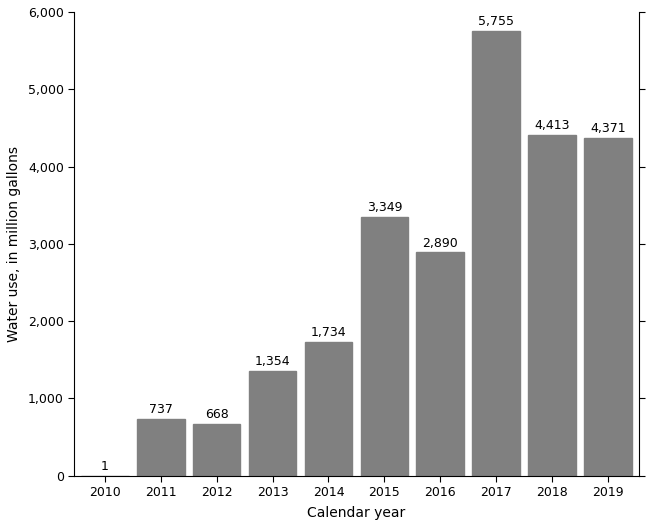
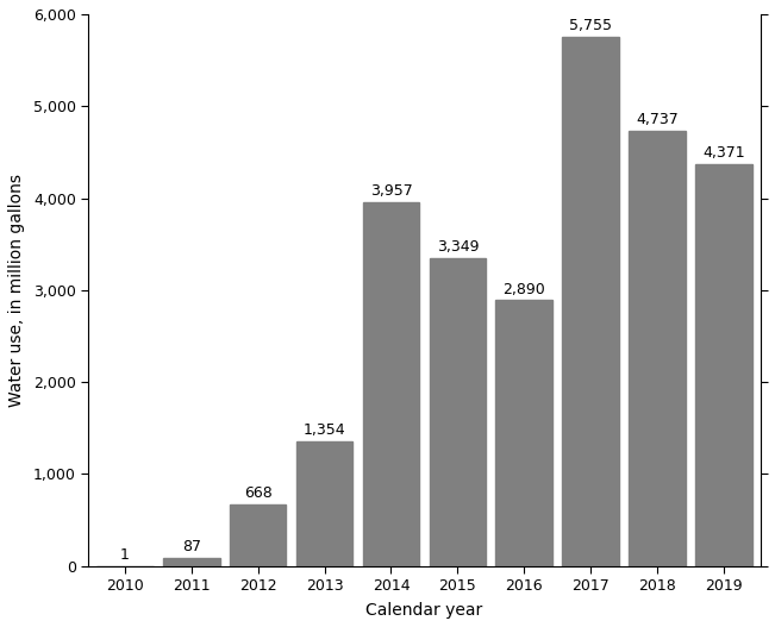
2011: 737 -> 87
2014: 1,734 -> 3,957
2018: 4,413 -> 4,737
